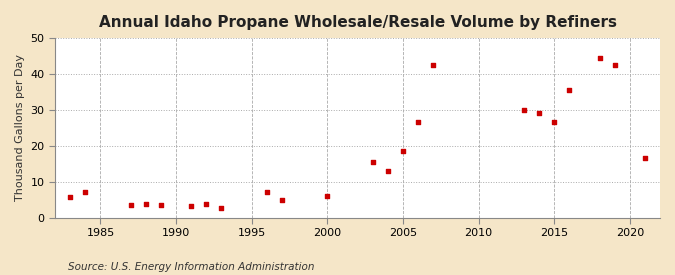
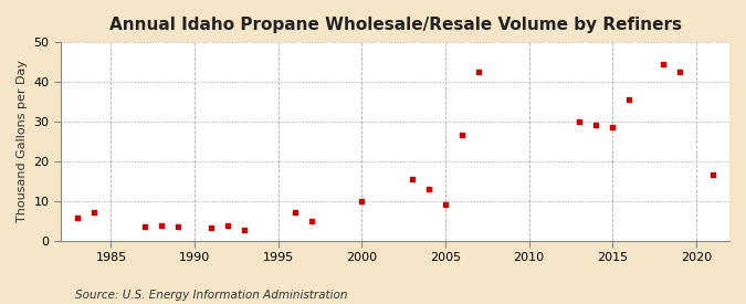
2000: 6.0 -> 10.0
2005: 18.5 -> 9.2
2015: 26.5 -> 28.5
